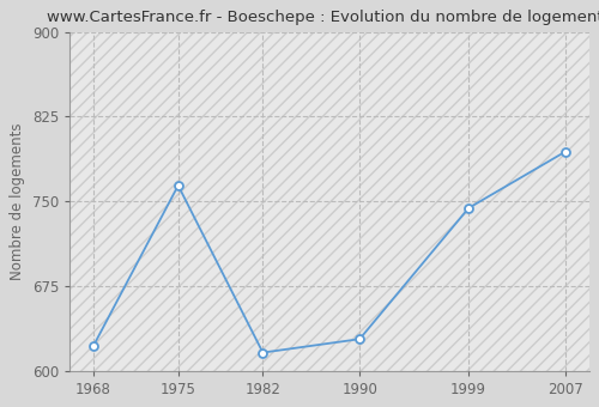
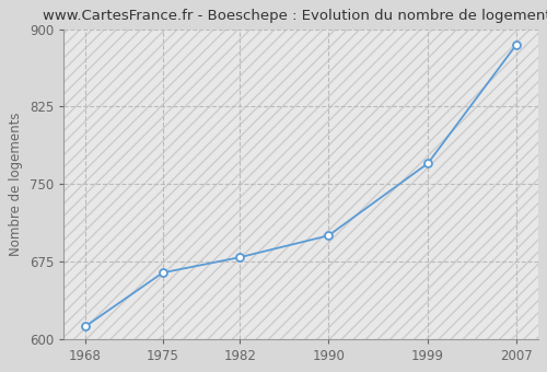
1968: 622 -> 612
1975: 764 -> 664
1982: 616 -> 679
1990: 628 -> 700
1999: 744 -> 770
2007: 794 -> 885
